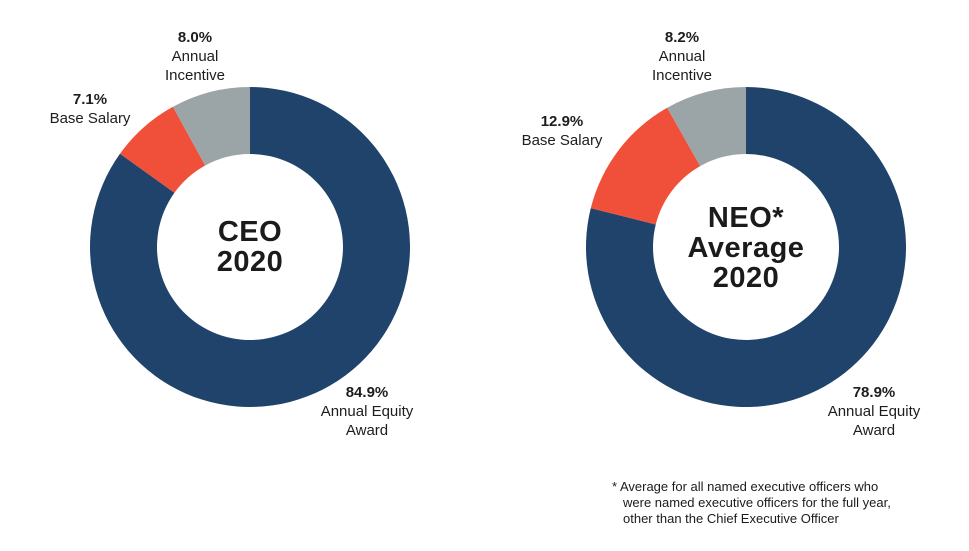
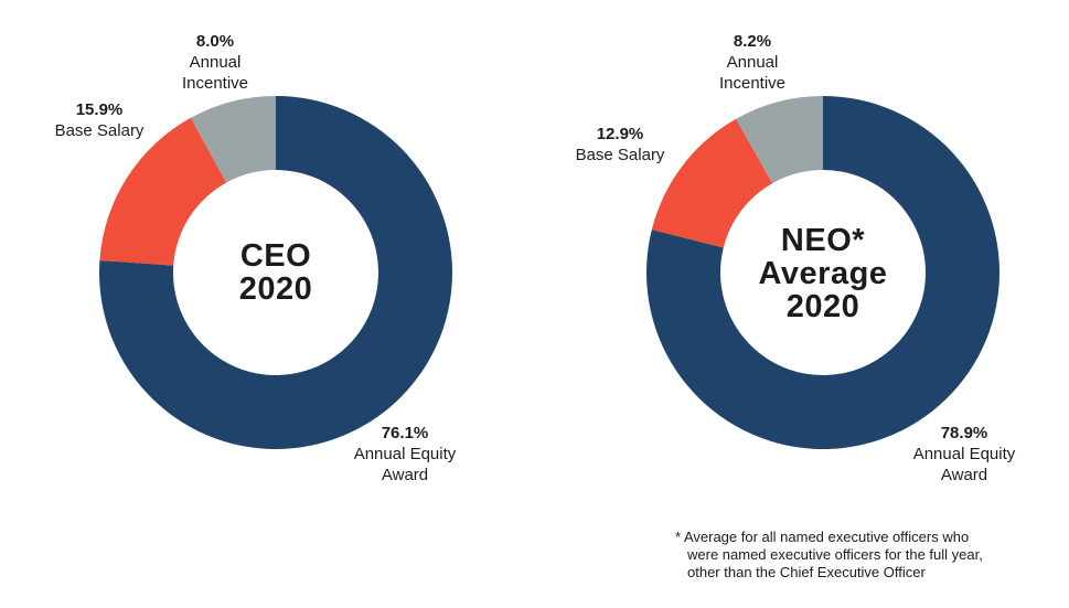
CEO 2020/Annual Equity Award: 84.9% -> 76.1%
CEO 2020/Base Salary: 7.1% -> 15.9%
